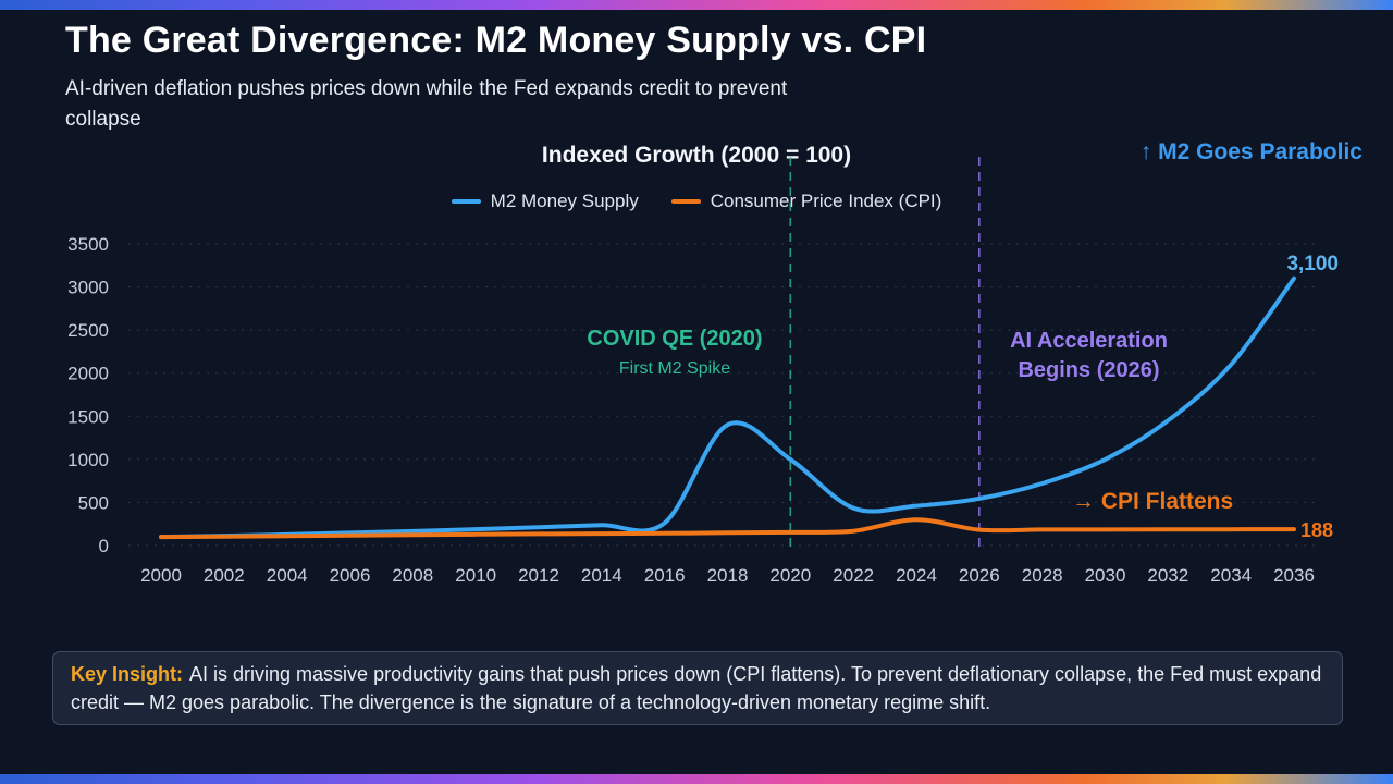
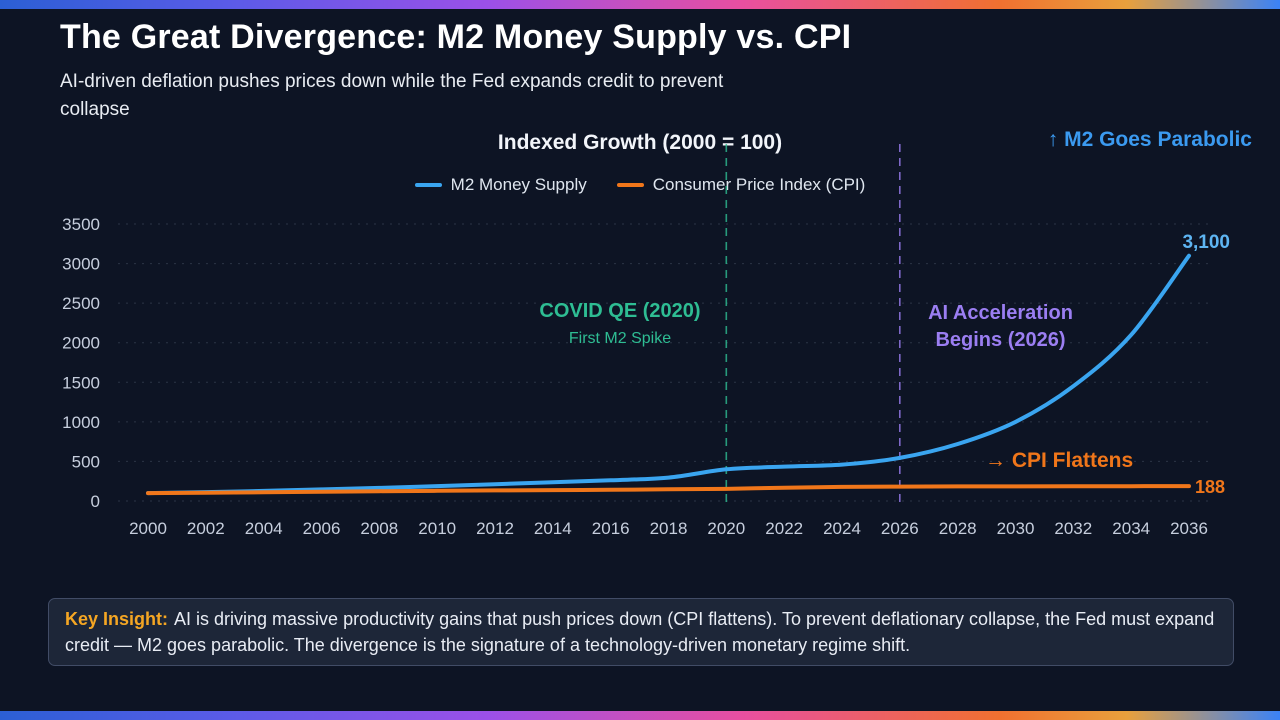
M2 Money Supply/2018: 1400 -> 300
M2 Money Supply/2020: 1000 -> 400
Consumer Price Index (CPI)/2024: 300 -> 200
